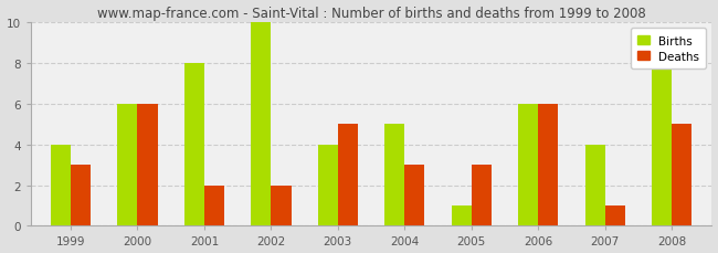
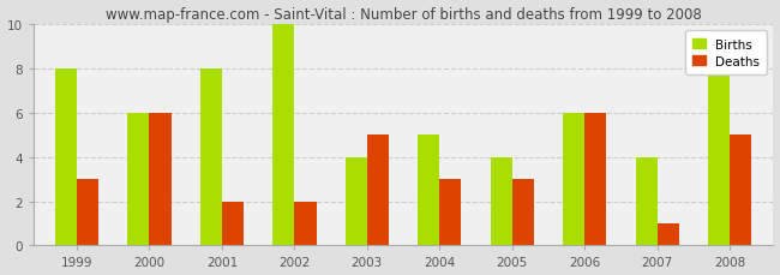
Births/1999: 4 -> 8
Births/2005: 1 -> 4
